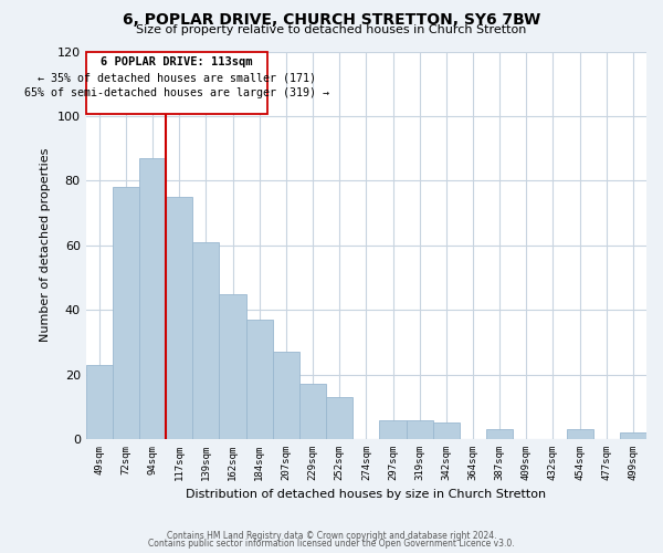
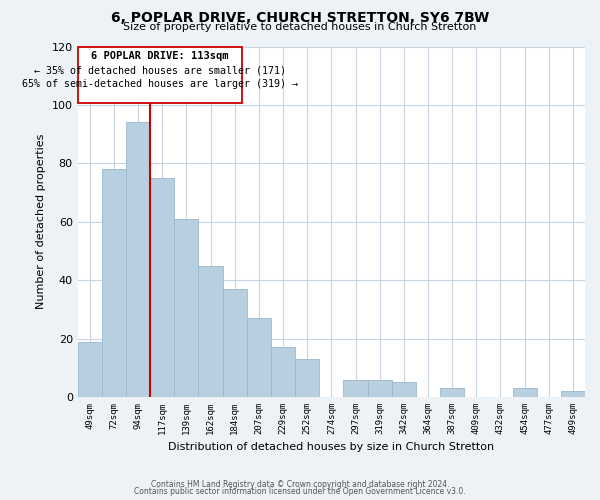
49sqm: 23 -> 19
94sqm: 87 -> 94
